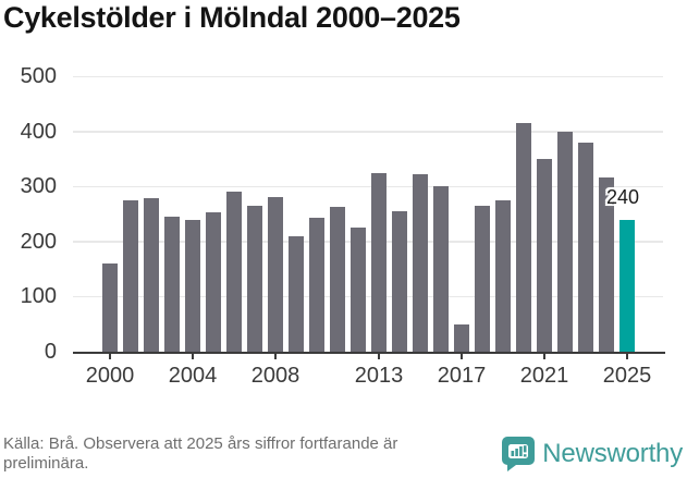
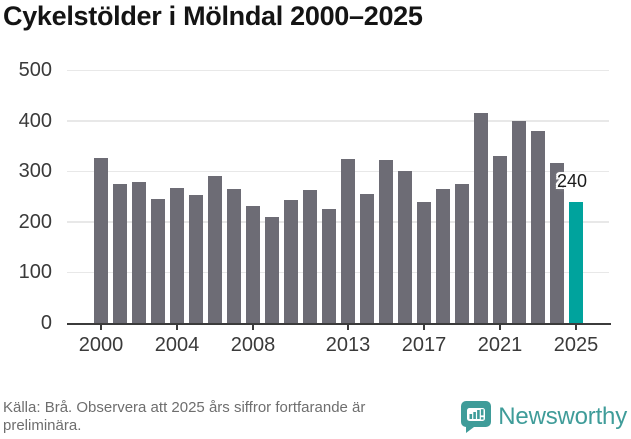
2000: 160 -> 330
2004: 240 -> 270
2008: 280 -> 230
2017: 50 -> 240
2021: 350 -> 330
